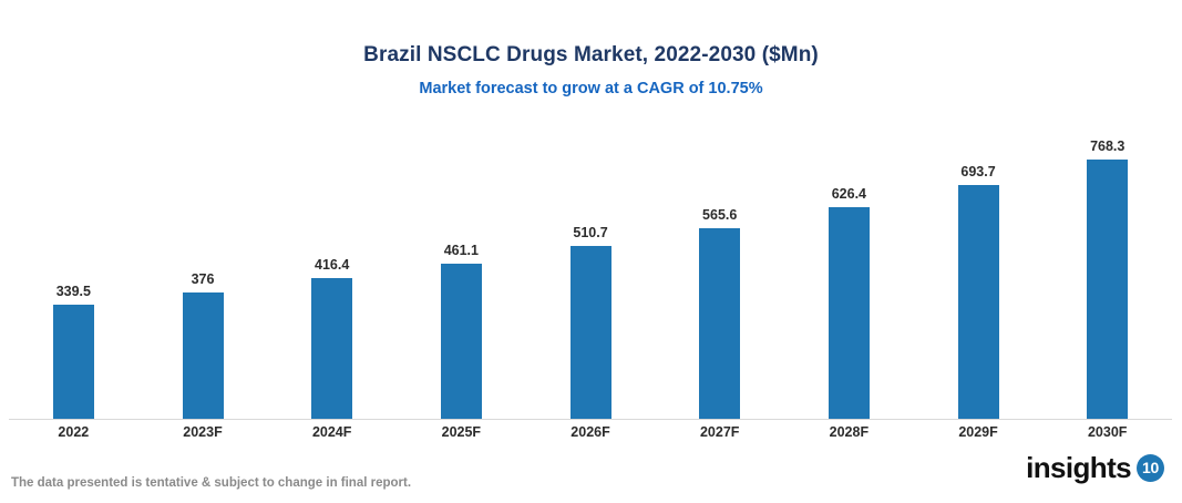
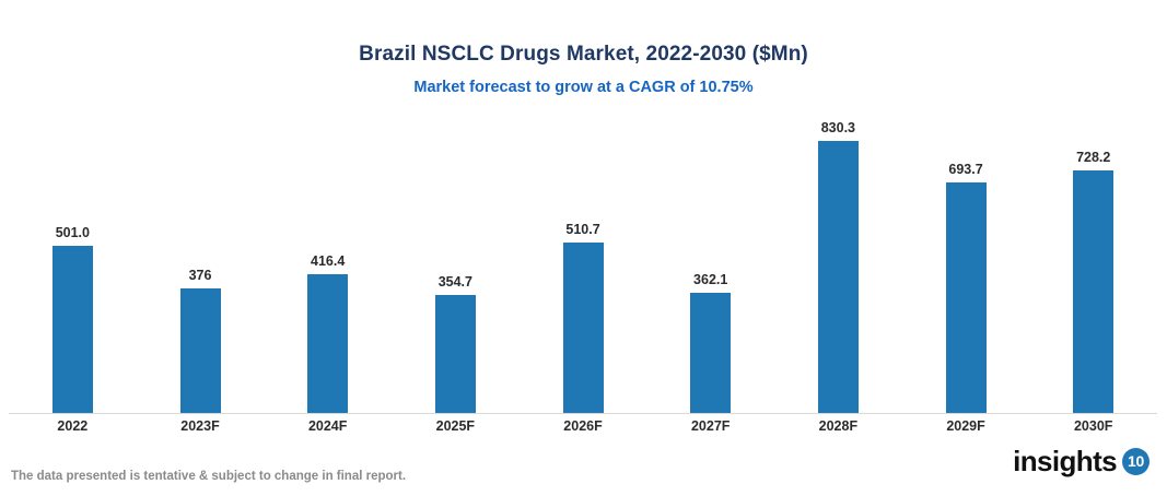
2022: 339.5 -> 501.0
2025F: 461.1 -> 354.7
2027F: 565.6 -> 362.1
2028F: 626.4 -> 830.3
2030F: 768.3 -> 728.2
